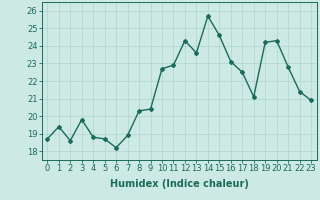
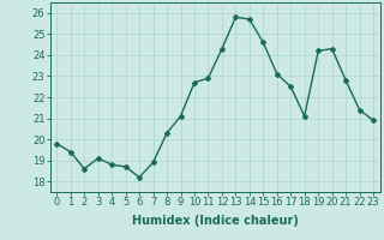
0: 18.7 -> 19.8
3: 19.8 -> 19.1
9: 20.4 -> 21.1
13: 23.6 -> 25.8
